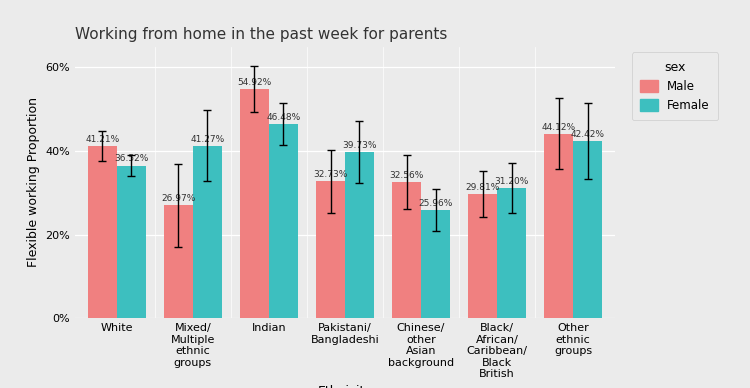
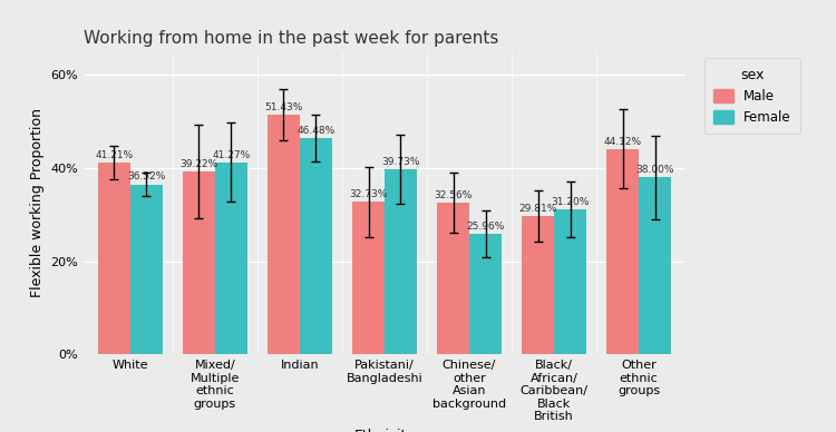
Male/Mixed/ Multiple ethnic groups: 26.97% -> 39.22%
Male/Indian: 54.92% -> 51.43%
Female/Other ethnic groups: 42.42% -> 38.00%
